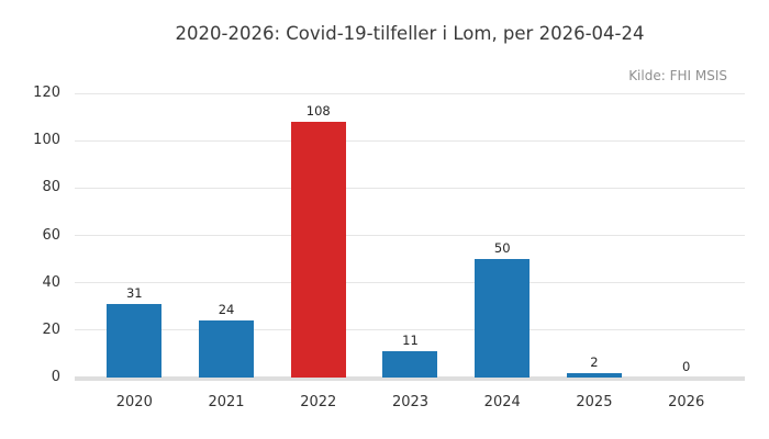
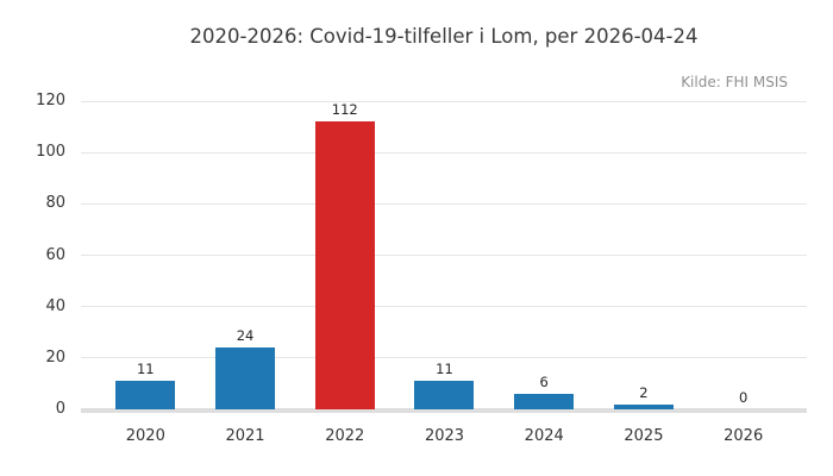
2020: 31 -> 11
2022: 108 -> 112
2024: 50 -> 6
